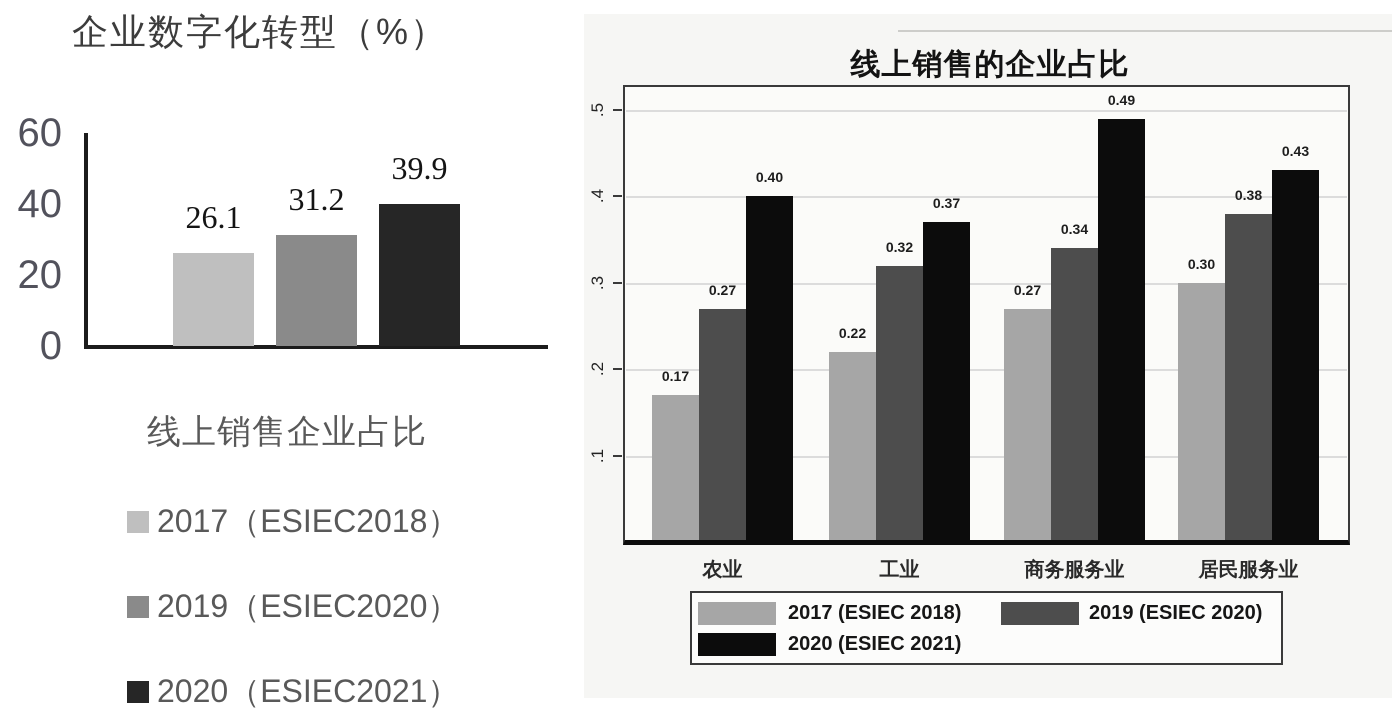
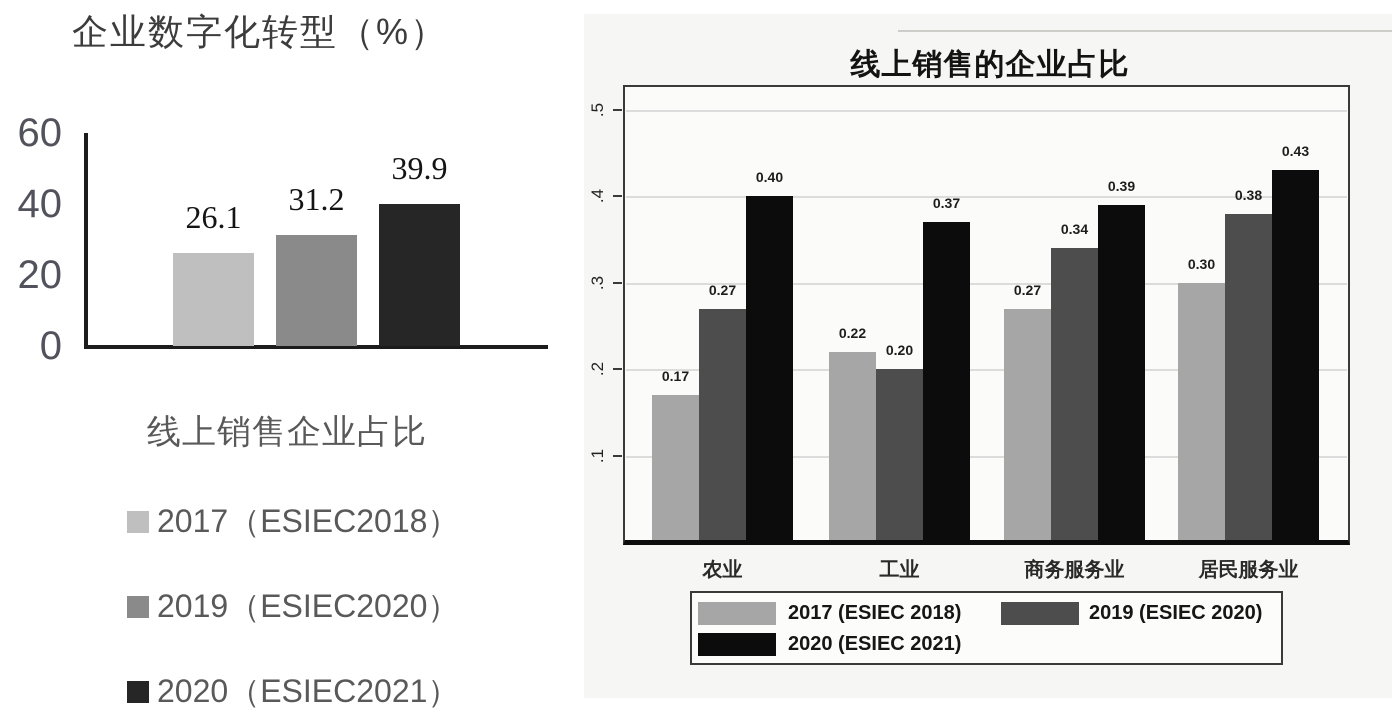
线上销售的企业占比/2019 (ESIEC 2020)/工业: 0.32 -> 0.20
线上销售的企业占比/2020 (ESIEC 2021)/商务服务业: 0.49 -> 0.39
